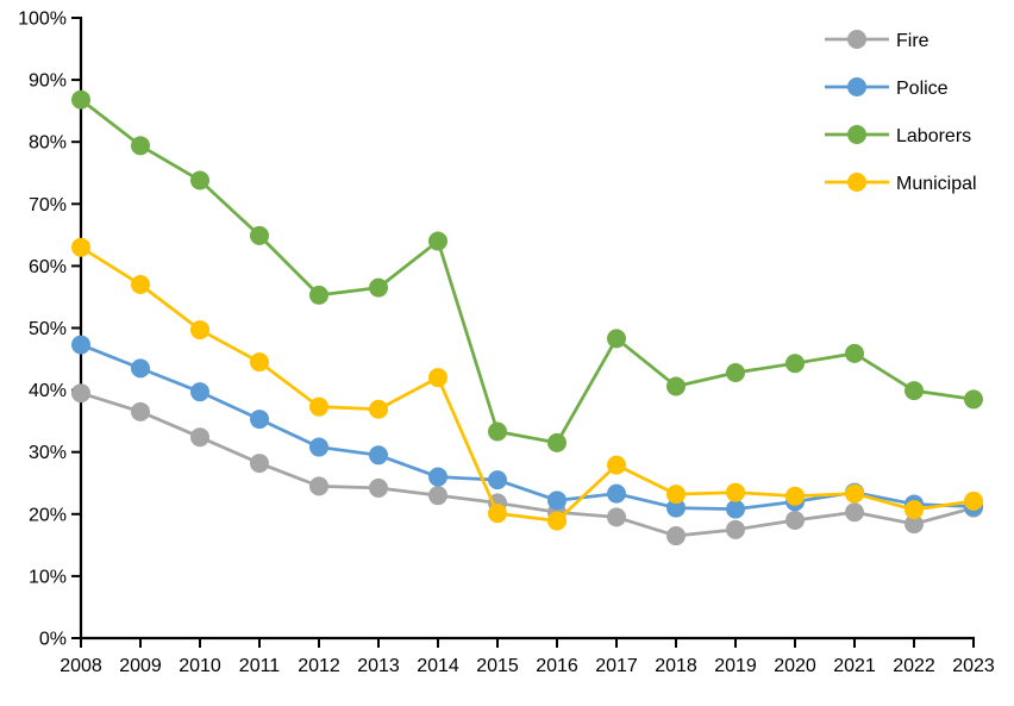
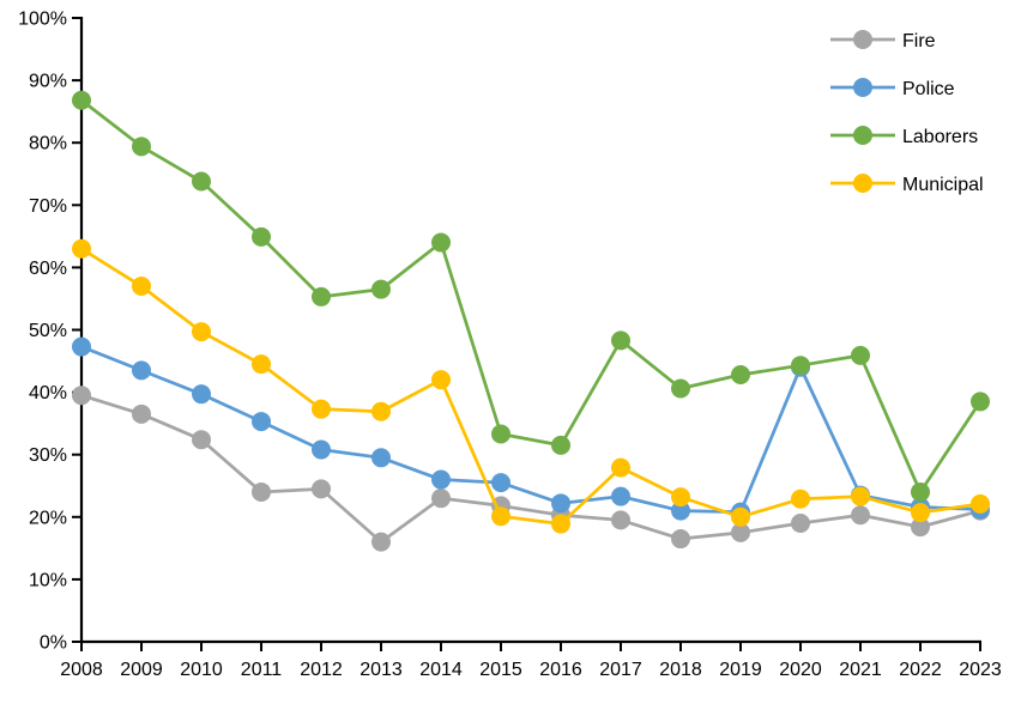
Fire/2011: 28% -> 24%
Fire/2013: 24% -> 16%
Municipal/2019: 24% -> 20%
Police/2020: 22% -> 44%
Laborers/2022: 40% -> 24%
